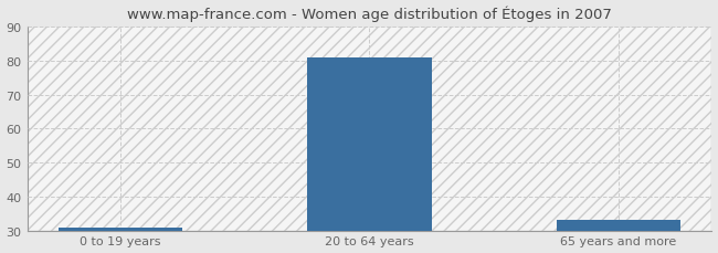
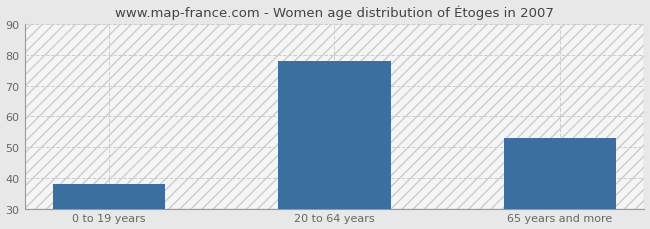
0 to 19 years: 31 -> 38
20 to 64 years: 81 -> 78
65 years and more: 33 -> 53
